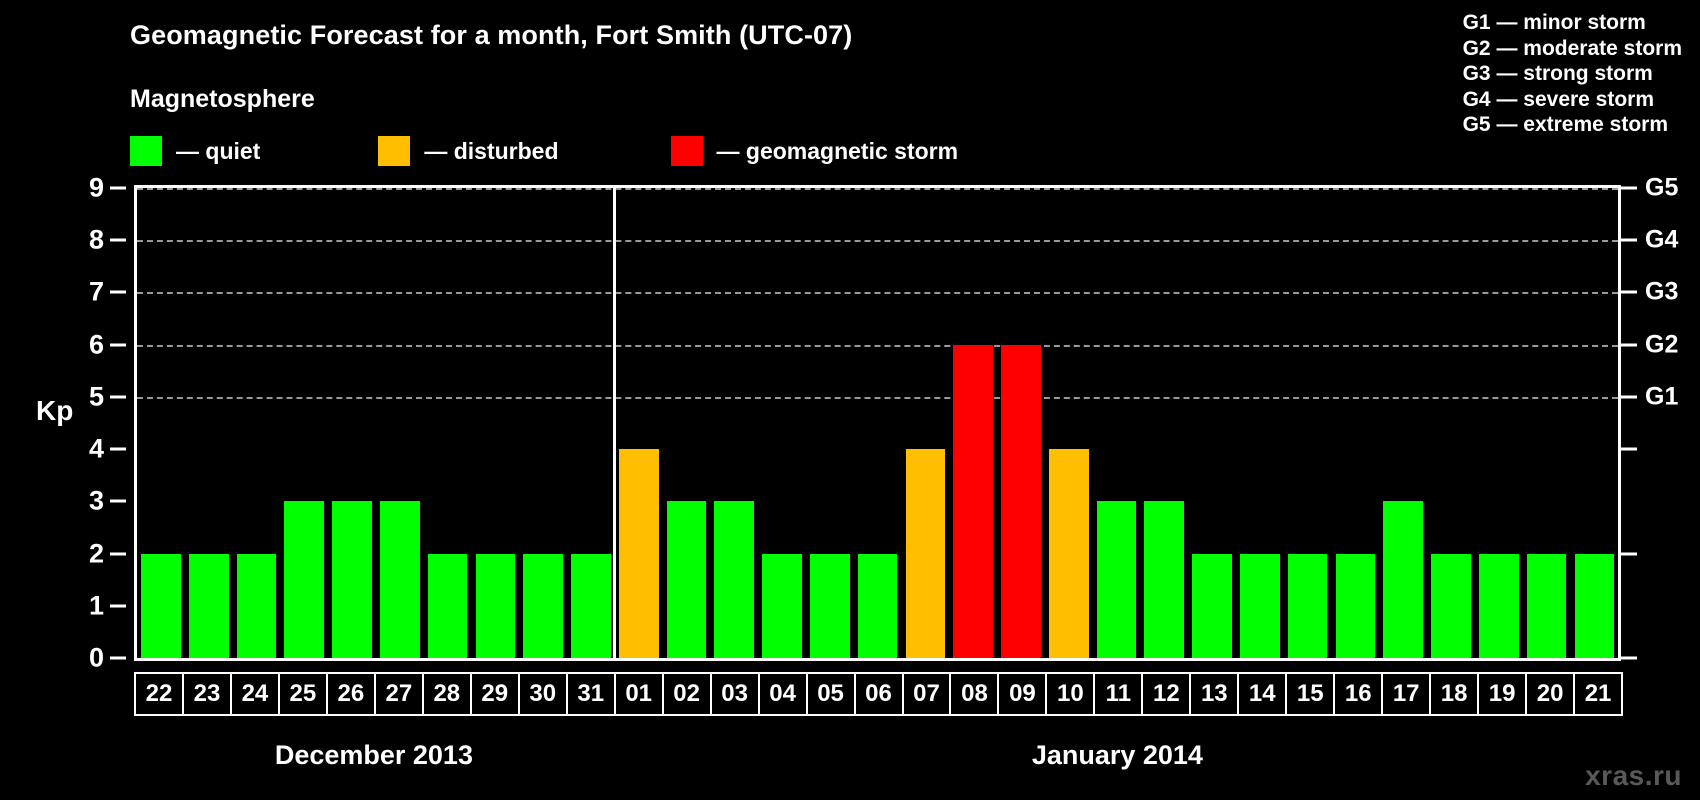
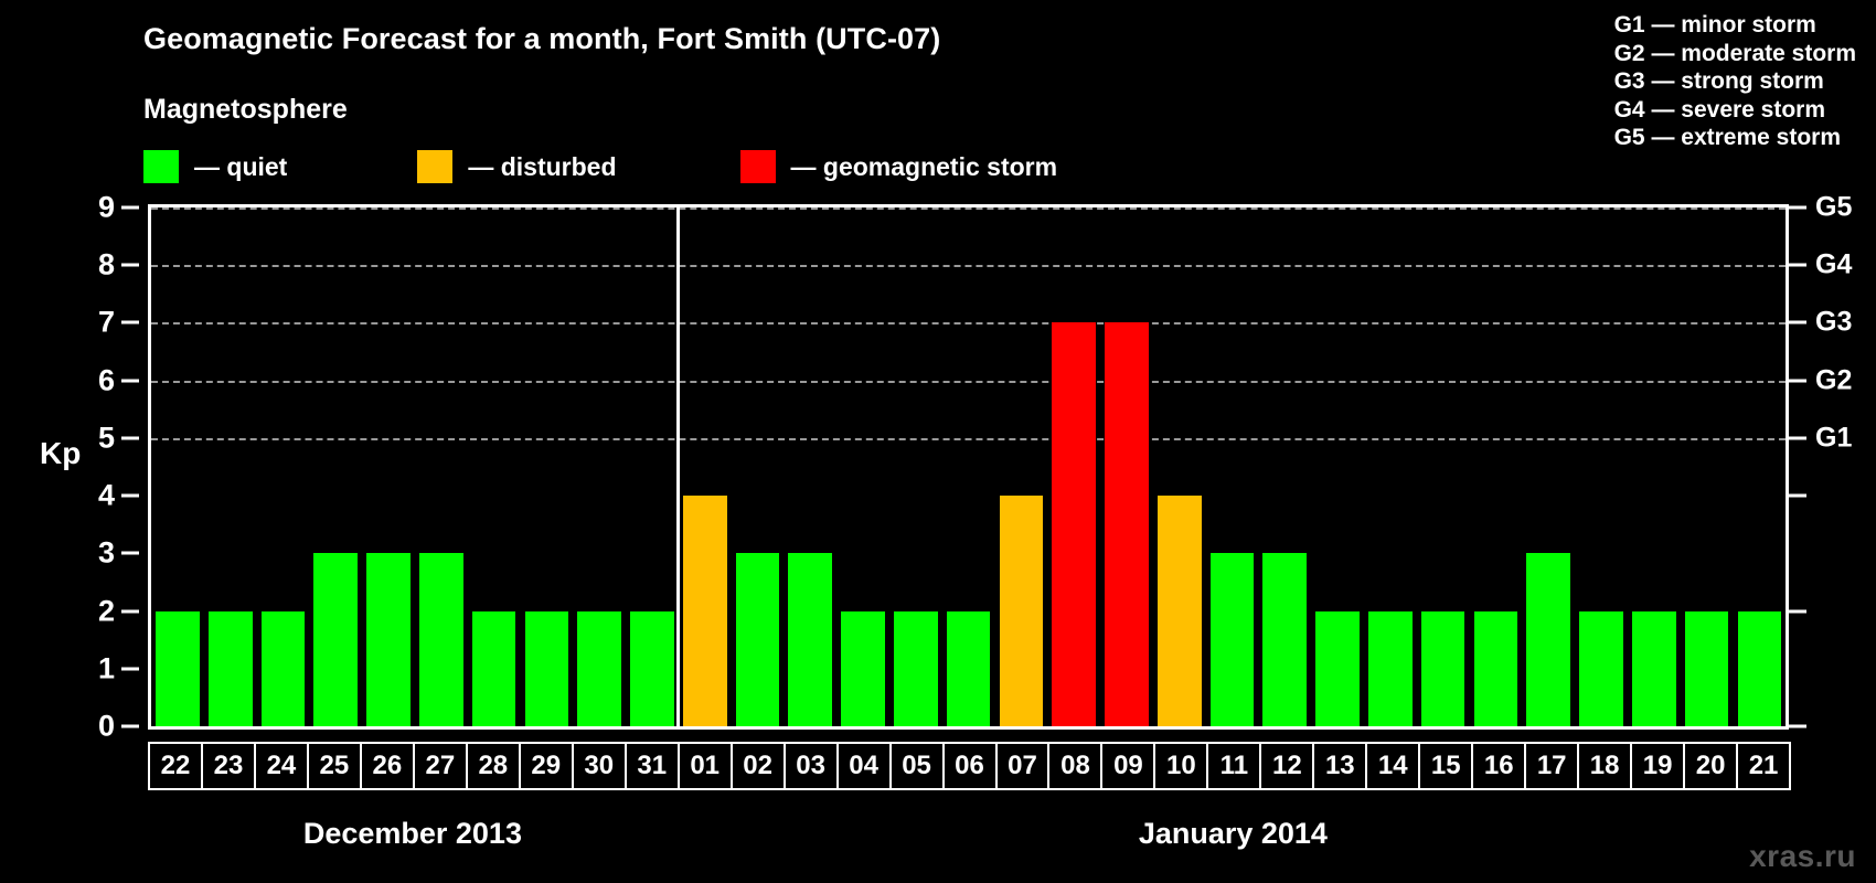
08: 6 -> 7
09: 6 -> 7
